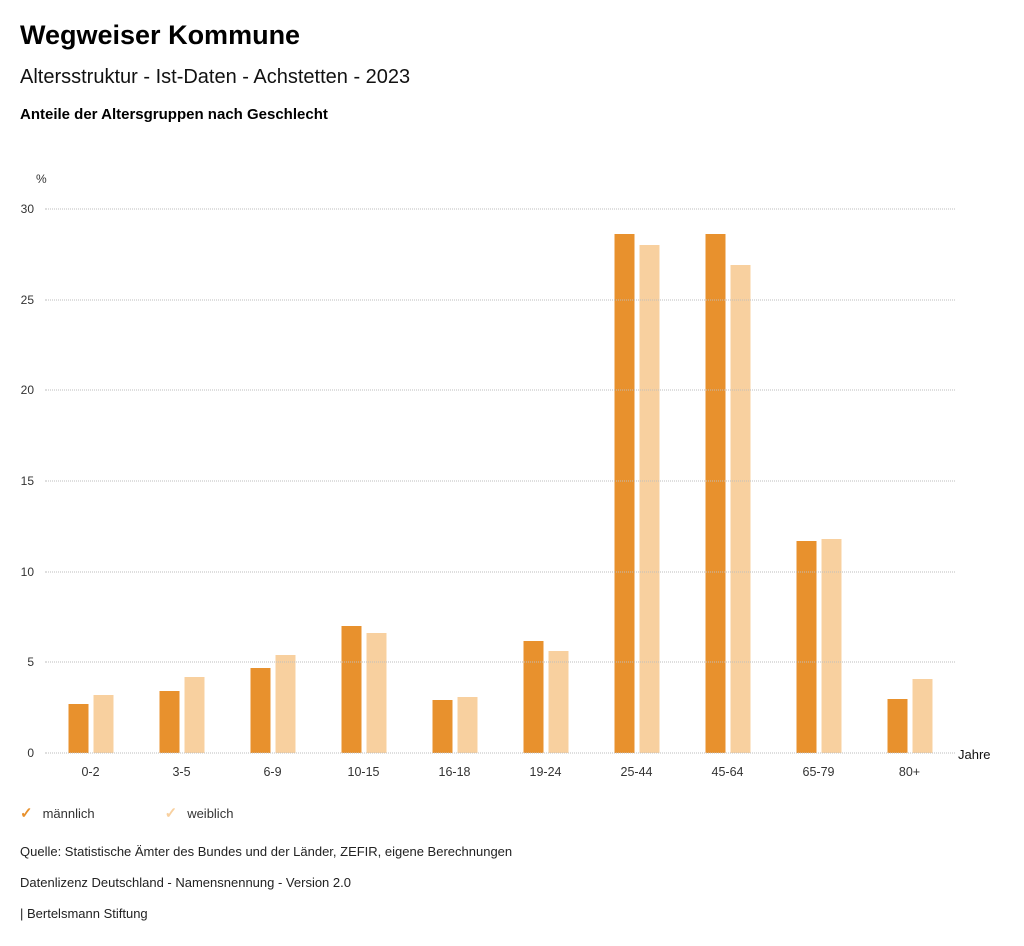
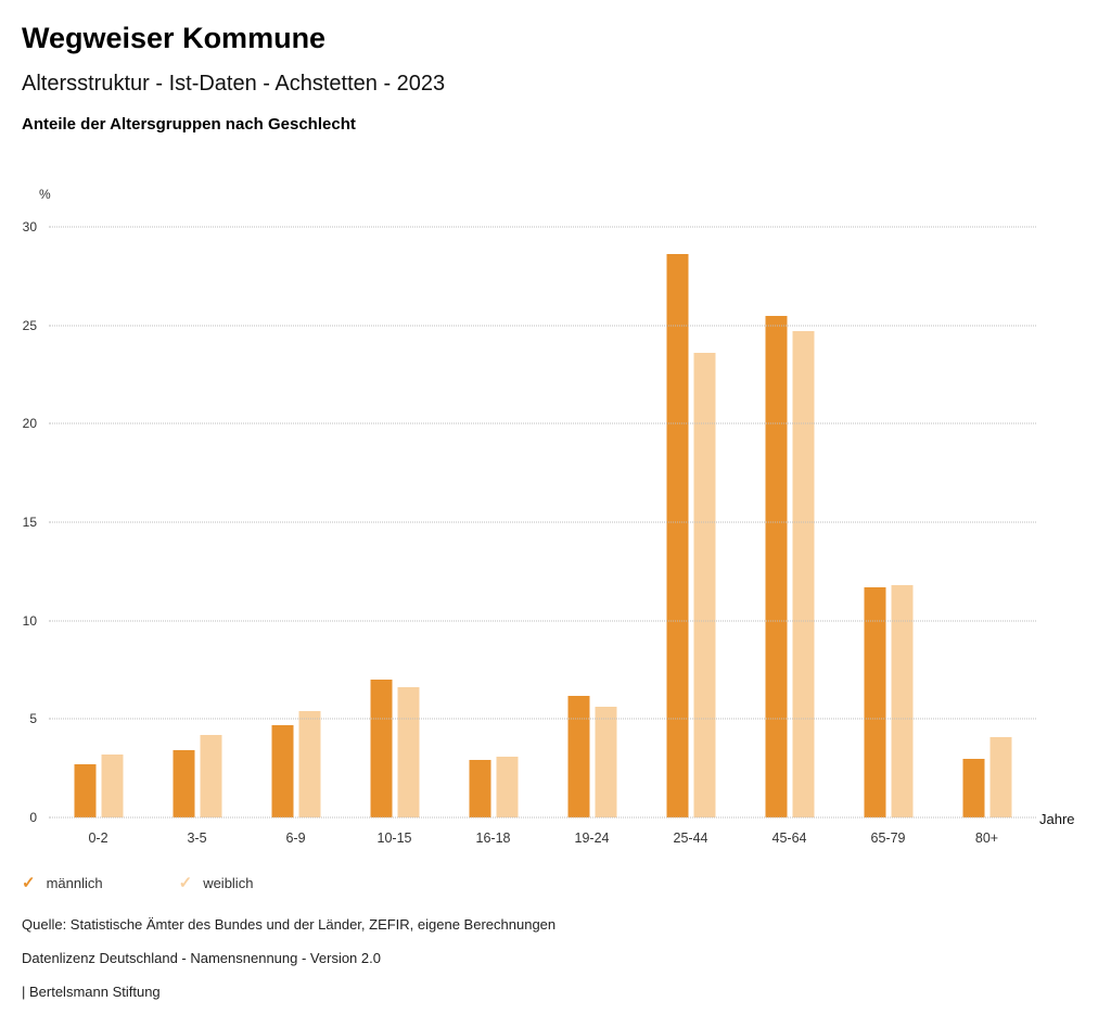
weiblich/25-44: 28.0 -> 23.6
männlich/45-64: 28.6 -> 25.5
weiblich/45-64: 26.9 -> 24.7
